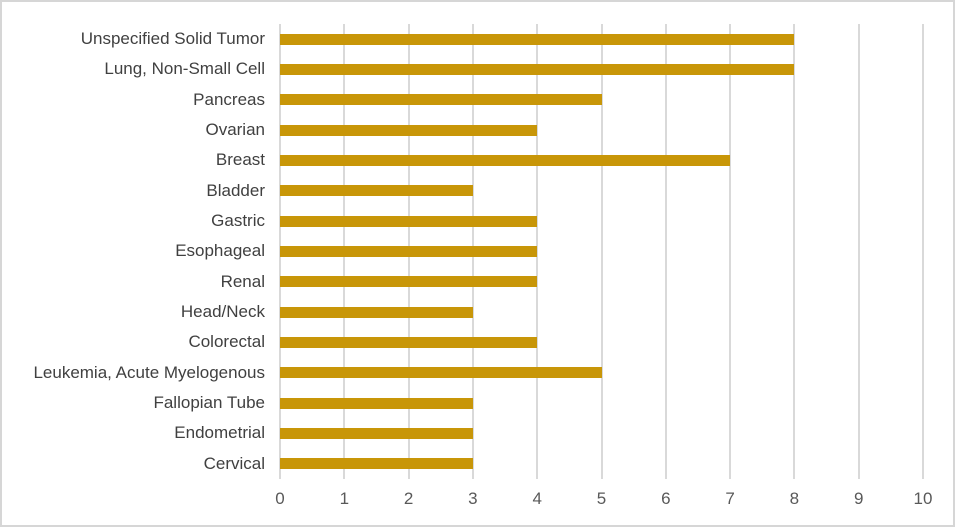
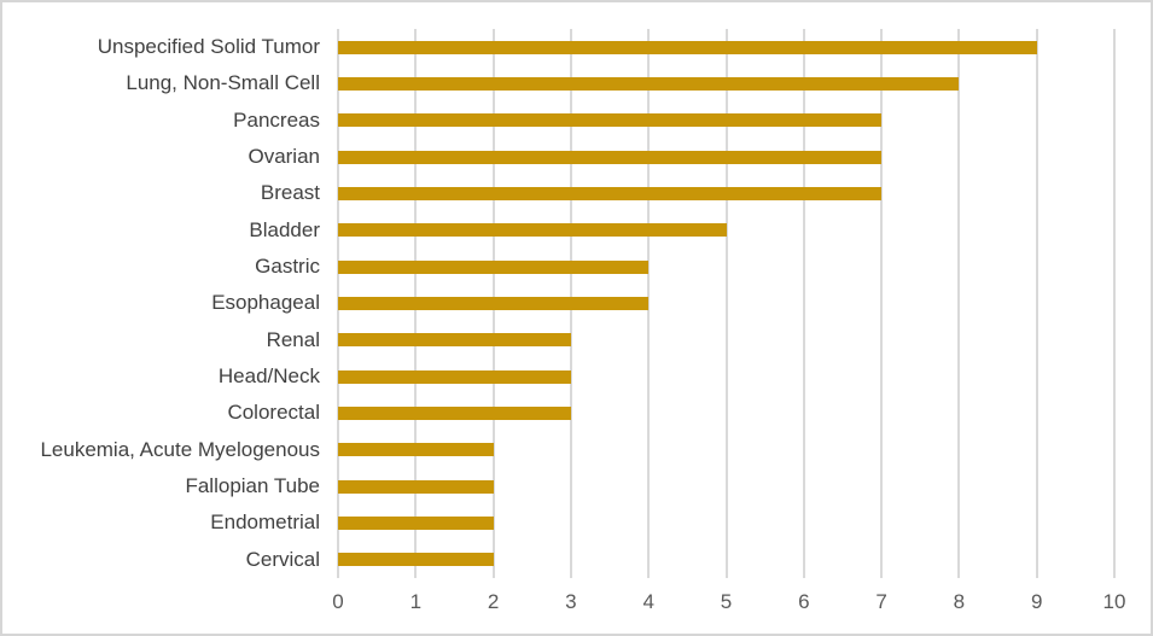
Unspecified Solid Tumor: 8 -> 9
Pancreas: 5 -> 7
Ovarian: 4 -> 7
Bladder: 3 -> 5
Renal: 4 -> 3
Colorectal: 4 -> 3
Leukemia, Acute Myelogenous: 5 -> 2
Fallopian Tube: 3 -> 2
Endometrial: 3 -> 2
Cervical: 3 -> 2
